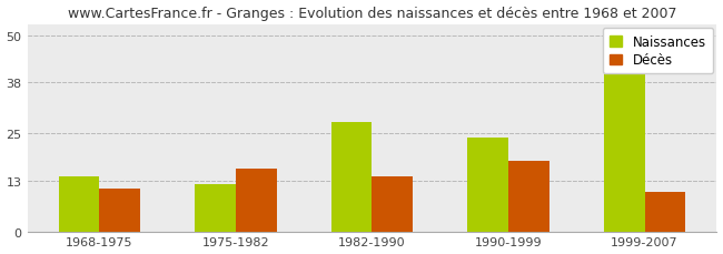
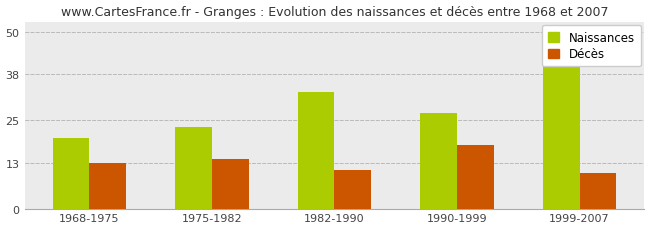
Naissances/1968-1975: 14 -> 20
Décès/1968-1975: 11 -> 13
Naissances/1975-1982: 12 -> 23
Décès/1975-1982: 16 -> 14
Naissances/1982-1990: 28 -> 33
Décès/1982-1990: 14 -> 11
Naissances/1990-1999: 24 -> 27
